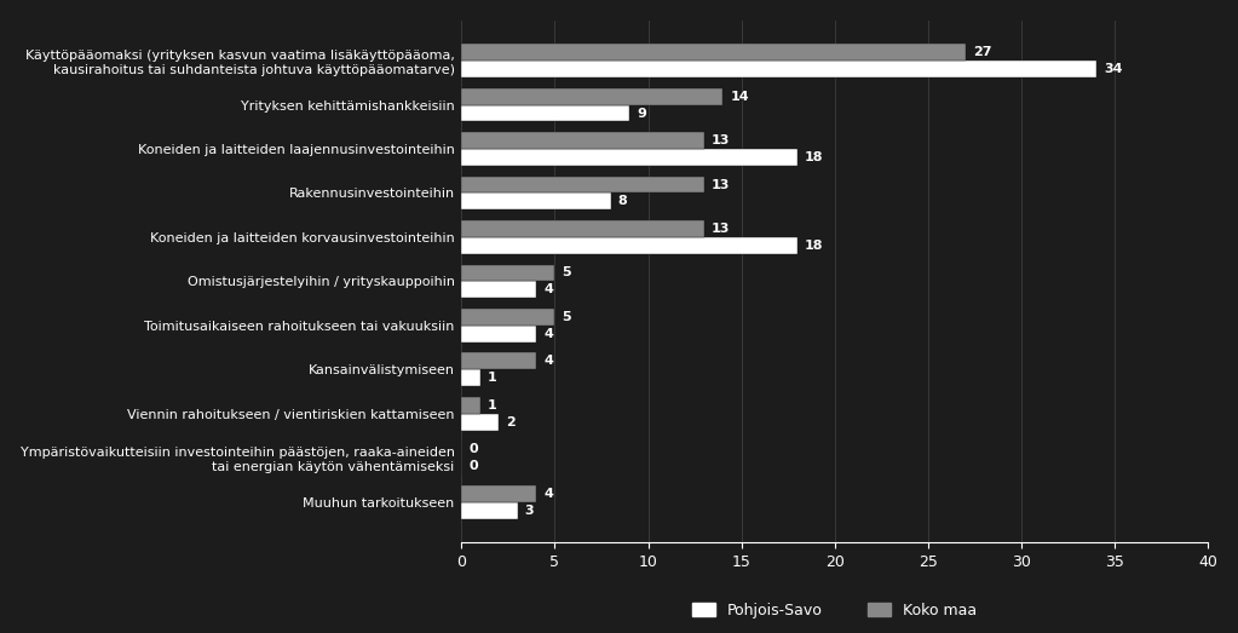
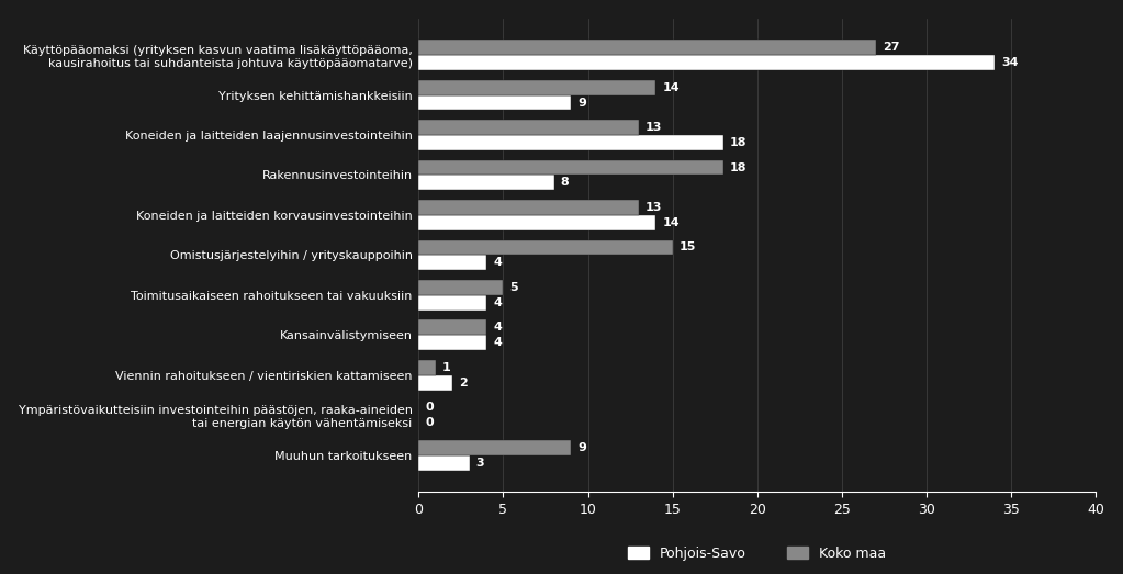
Koko maa/Rakennusinvestointeihin: 13 -> 18
Pohjois-Savo/Koneiden ja laitteiden korvausinvestointeihin: 18 -> 14
Koko maa/Omistusjärjestelyihin / yrityskauppoihin: 5 -> 15
Pohjois-Savo/Kansainvälistymiseen: 1 -> 4
Koko maa/Muuhun tarkoitukseen: 4 -> 9
